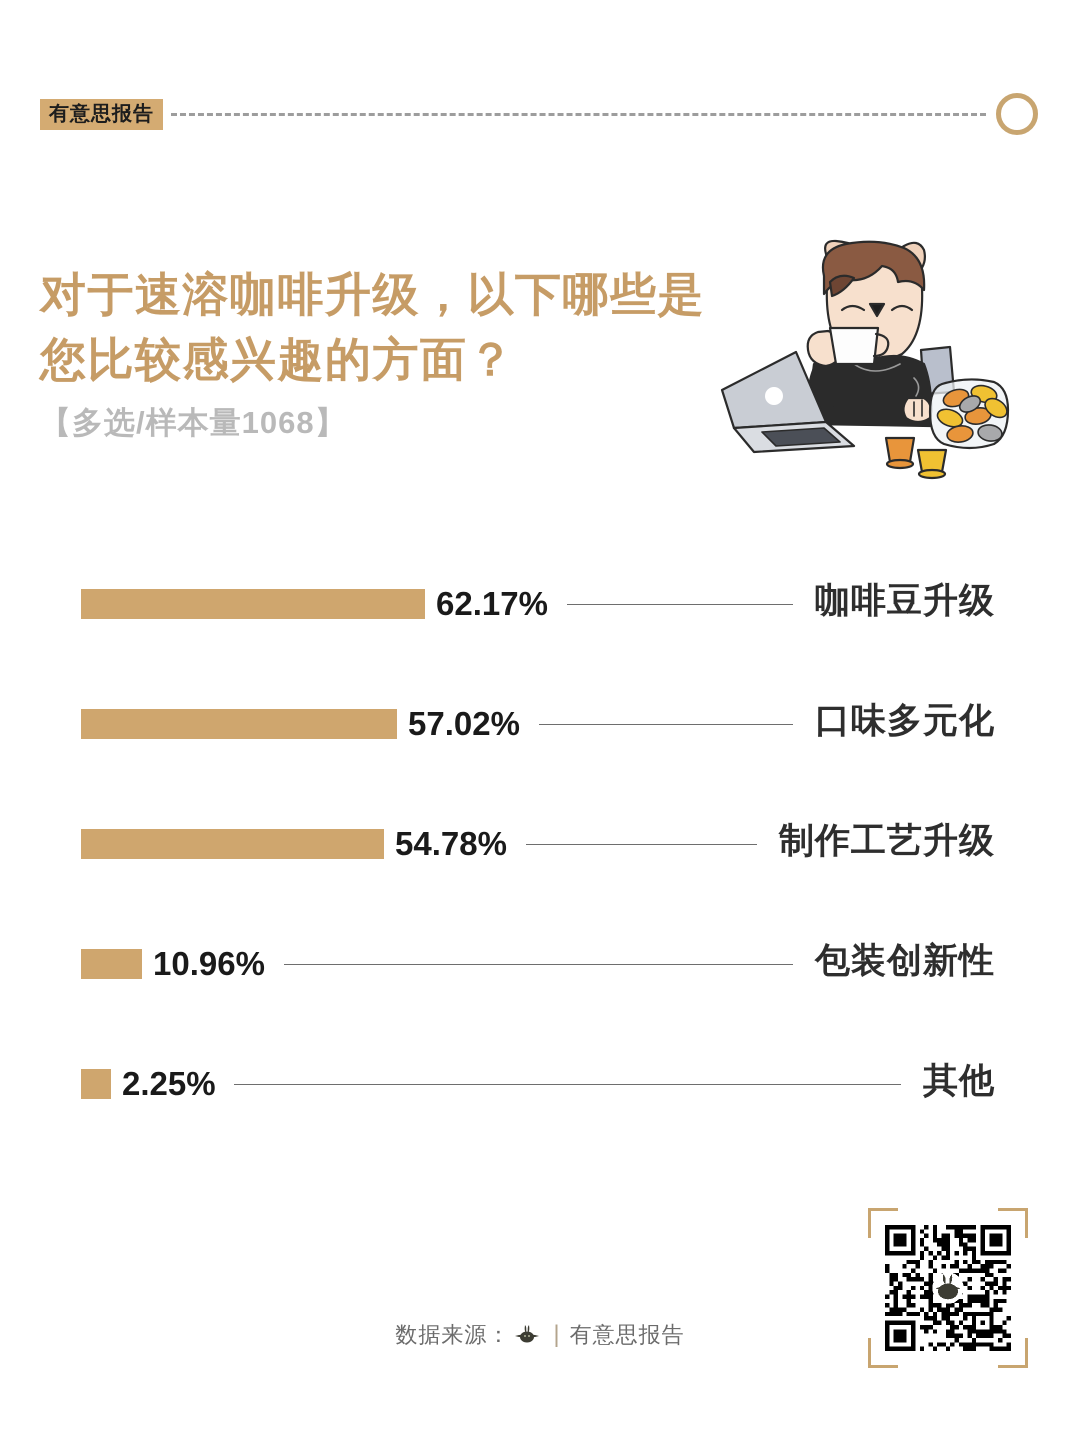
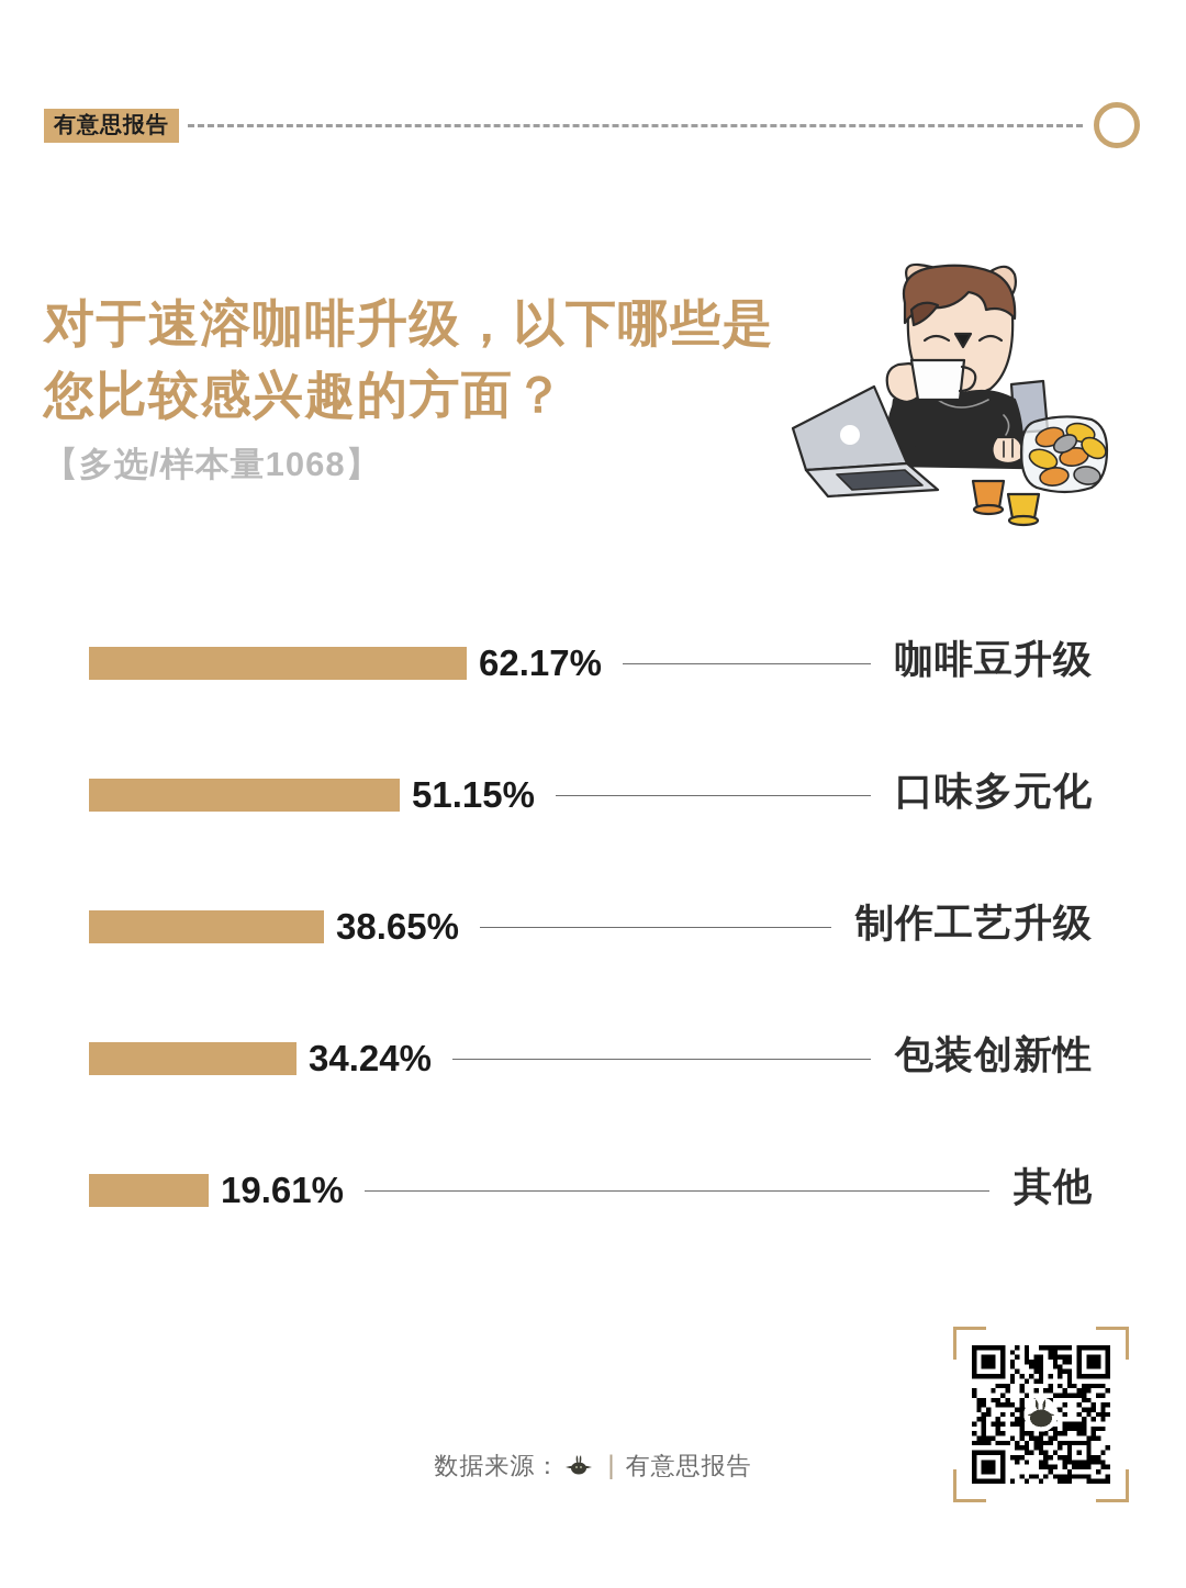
口味多元化: 57.02% -> 51.15%
制作工艺升级: 54.78% -> 38.65%
包装创新性: 10.96% -> 34.24%
其他: 2.25% -> 19.61%
